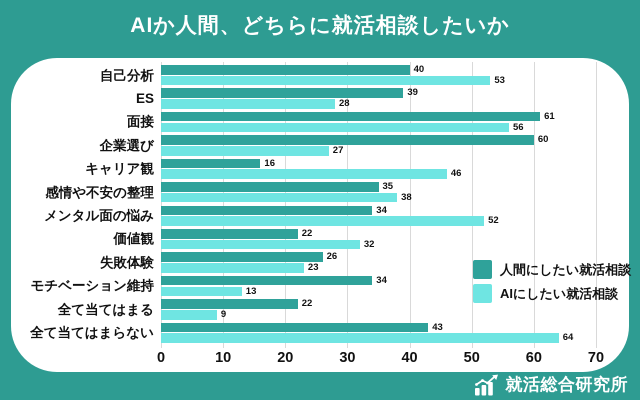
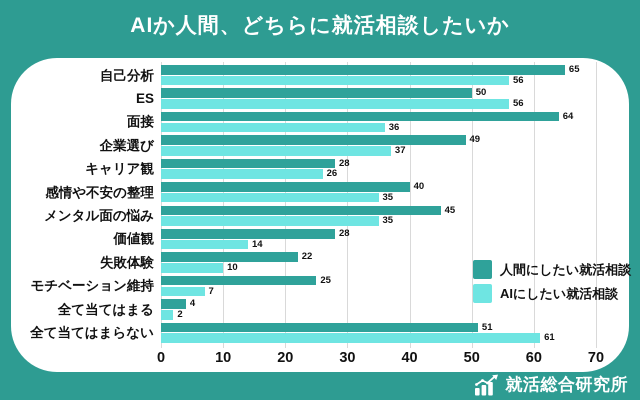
人間にしたい就活相談/自己分析: 40 -> 65
AIにしたい就活相談/自己分析: 53 -> 56
人間にしたい就活相談/ES: 39 -> 50
AIにしたい就活相談/ES: 28 -> 56
人間にしたい就活相談/面接: 61 -> 64
AIにしたい就活相談/面接: 56 -> 36
人間にしたい就活相談/企業選び: 60 -> 49
AIにしたい就活相談/企業選び: 27 -> 37
人間にしたい就活相談/キャリア観: 16 -> 28
AIにしたい就活相談/キャリア観: 46 -> 26
人間にしたい就活相談/感情や不安の整理: 35 -> 40
AIにしたい就活相談/感情や不安の整理: 38 -> 35
人間にしたい就活相談/メンタル面の悩み: 34 -> 45
AIにしたい就活相談/メンタル面の悩み: 52 -> 35
人間にしたい就活相談/価値観: 22 -> 28
AIにしたい就活相談/価値観: 32 -> 14
人間にしたい就活相談/失敗体験: 26 -> 22
AIにしたい就活相談/失敗体験: 23 -> 10
人間にしたい就活相談/モチベーション維持: 34 -> 25
AIにしたい就活相談/モチベーション維持: 13 -> 7
人間にしたい就活相談/全て当てはまる: 22 -> 4
AIにしたい就活相談/全て当てはまる: 9 -> 2
人間にしたい就活相談/全て当てはまらない: 43 -> 51
AIにしたい就活相談/全て当てはまらない: 64 -> 61
